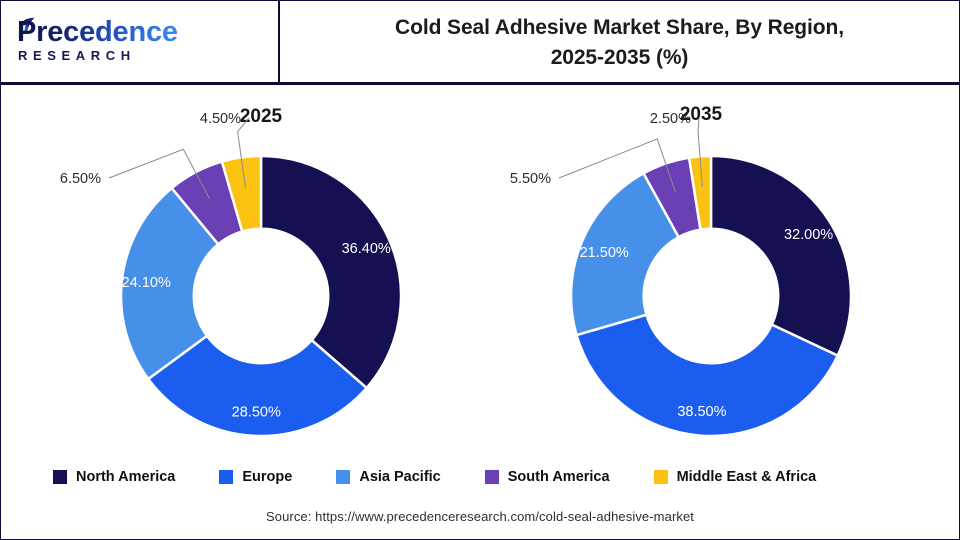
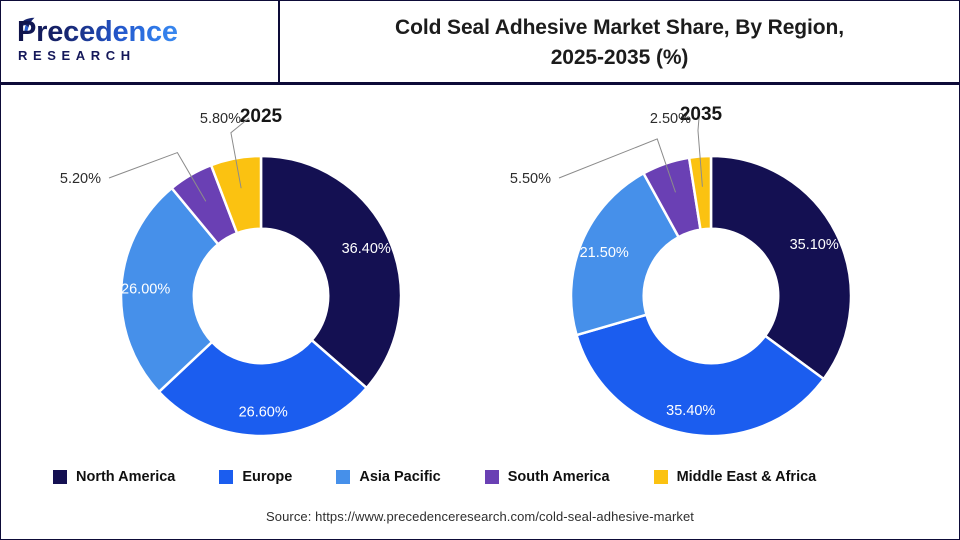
2025/Europe: 28.50% -> 26.60%
2025/Asia Pacific: 24.10% -> 26.00%
2025/South America: 6.50% -> 5.20%
2025/Middle East & Africa: 4.50% -> 5.80%
2035/North America: 32.00% -> 35.10%
2035/Europe: 38.50% -> 35.40%
